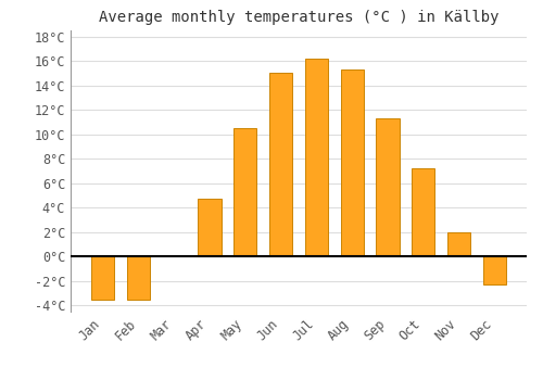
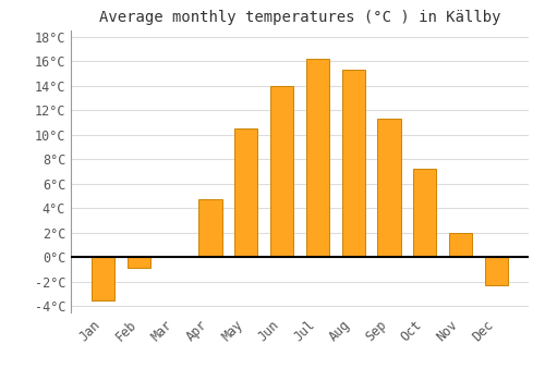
Feb: -3.5°C -> -0.9°C
Jun: 15.0°C -> 14.0°C
